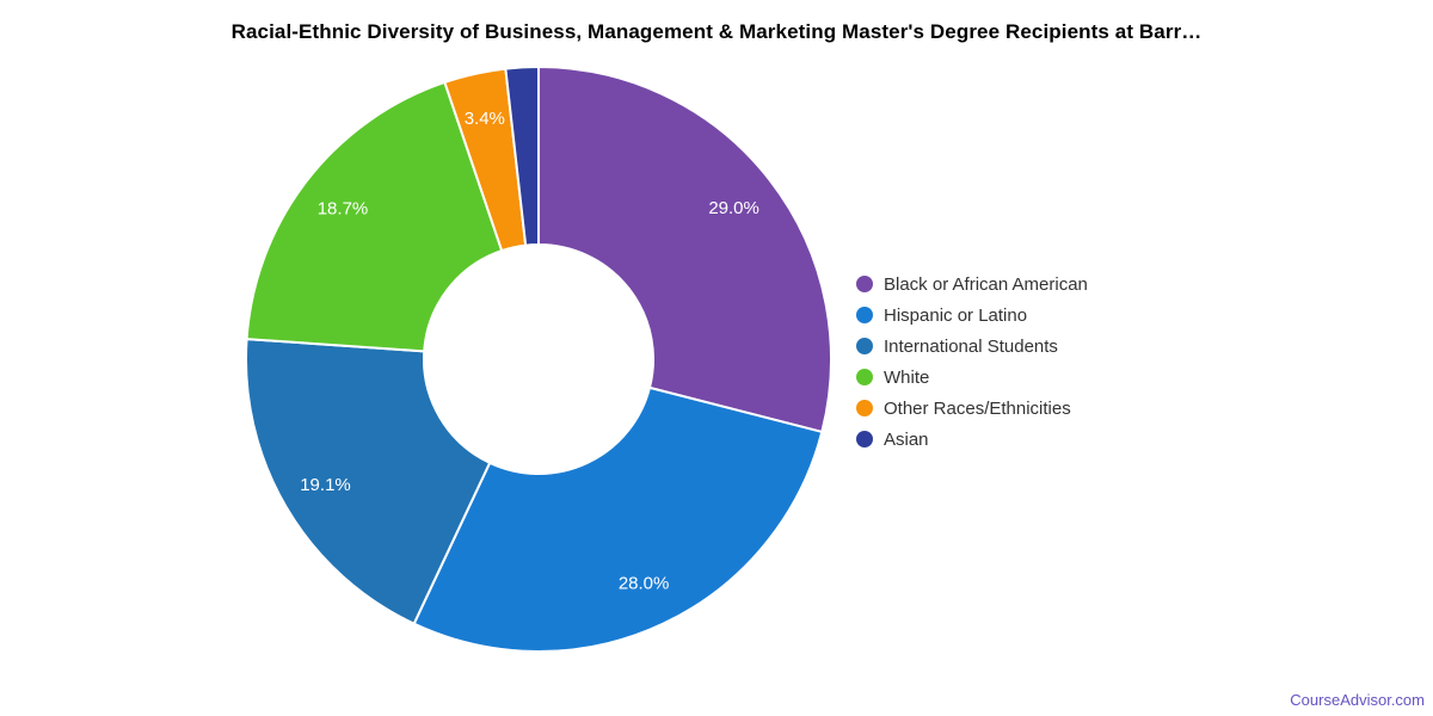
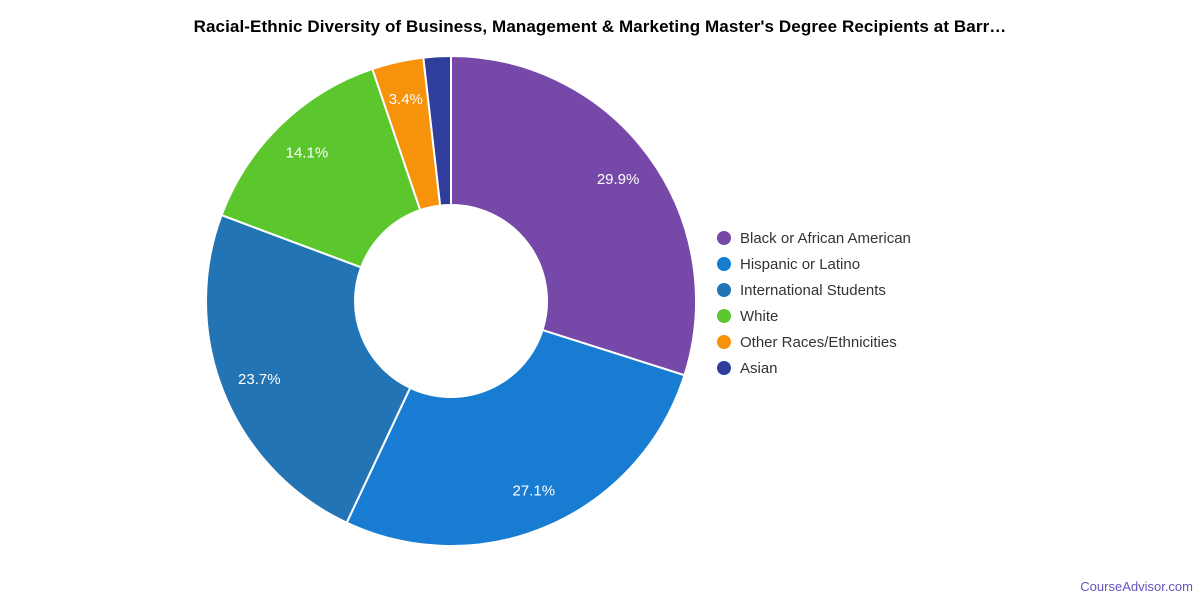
Black or African American: 29.0% -> 29.9%
Hispanic or Latino: 28.0% -> 27.1%
International Students: 19.1% -> 23.7%
White: 18.7% -> 14.1%
